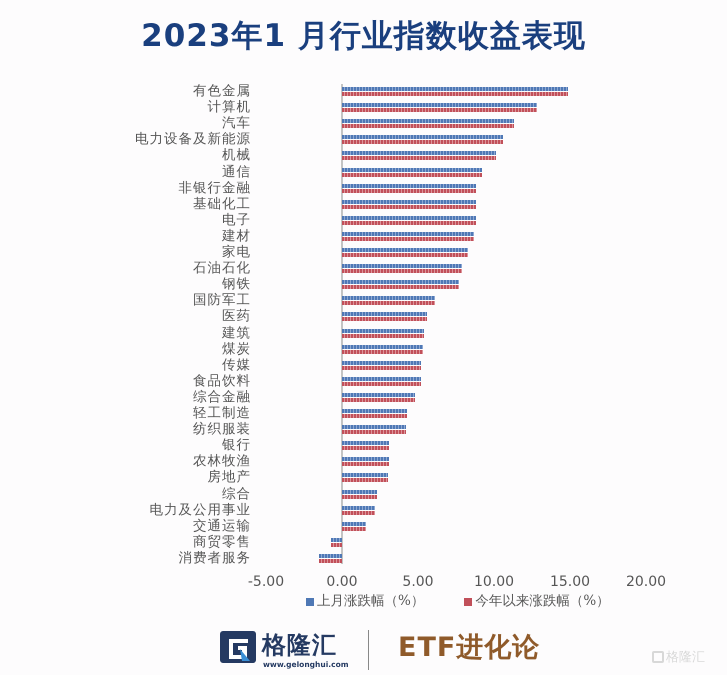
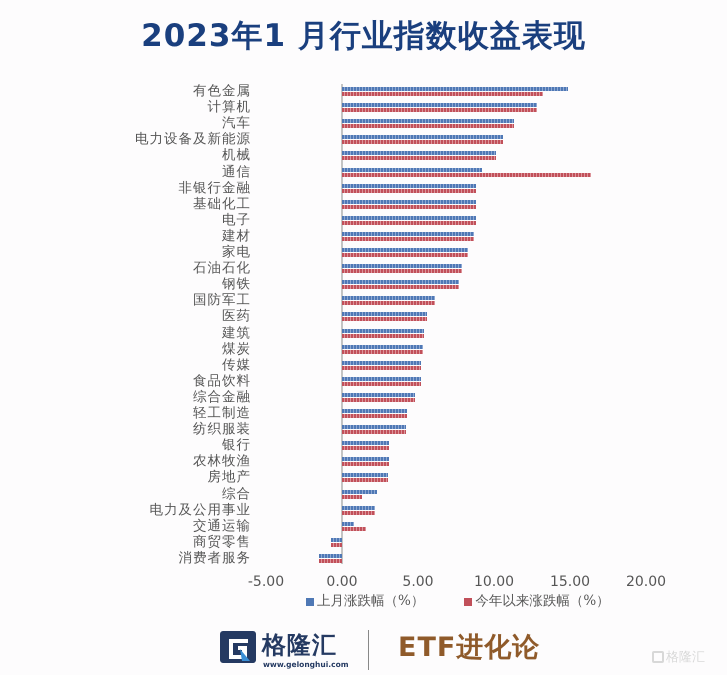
今年以来涨跌幅（%）/有色金属: 14.9 -> 13.2
今年以来涨跌幅（%）/通信: 9.2 -> 16.4
今年以来涨跌幅（%）/综合: 2.3 -> 1.3
上月涨跌幅（%）/交通运输: 1.6 -> 0.8
